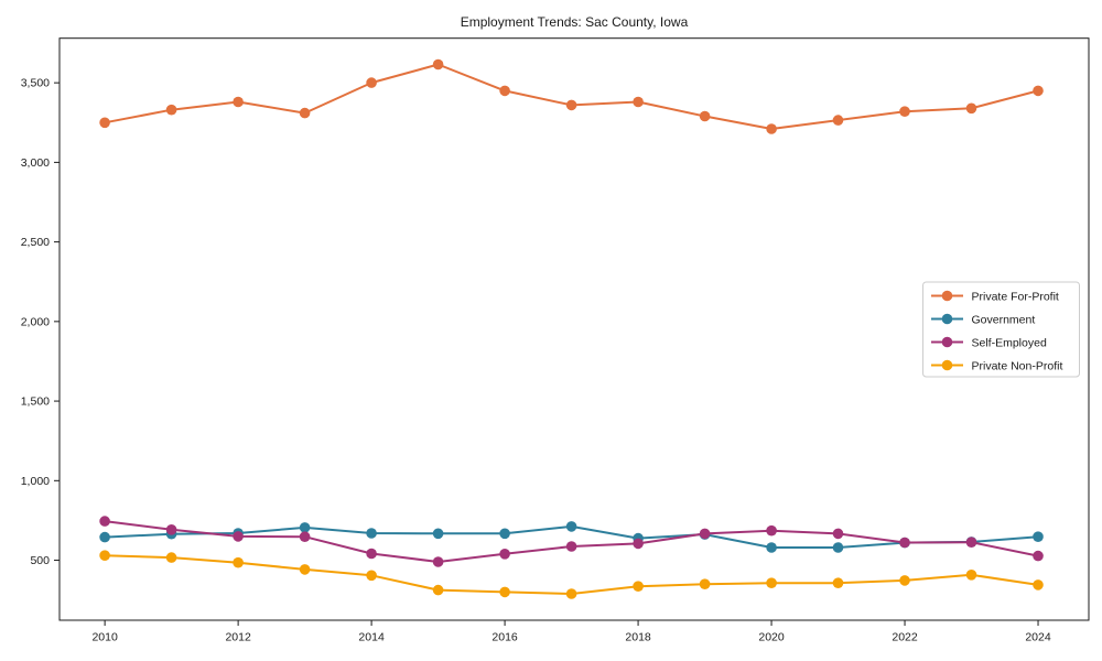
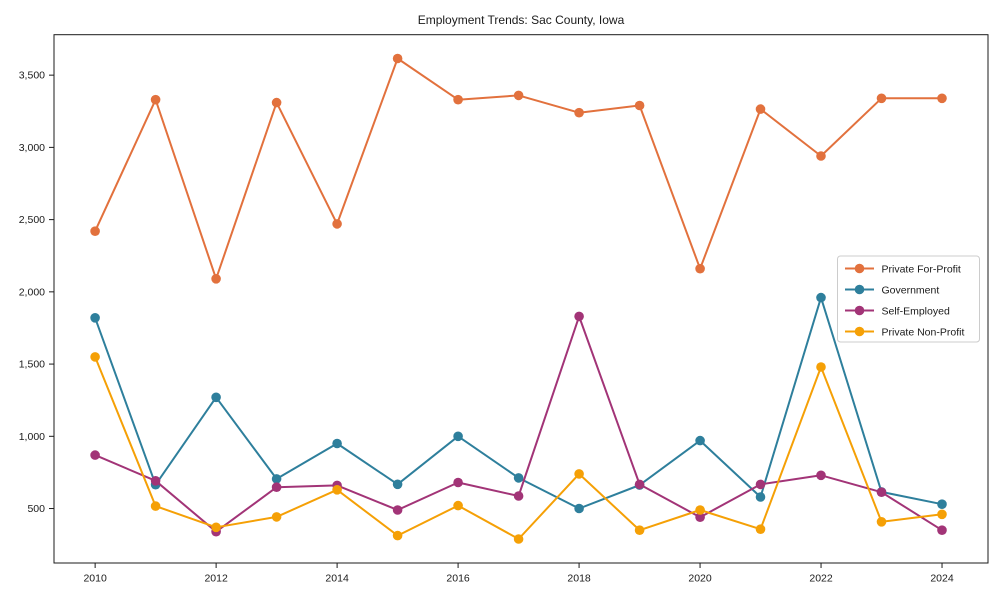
Private For-Profit/2010: 3250 -> 2420
Government/2010: 640 -> 1820
Self-Employed/2010: 740 -> 870
Private Non-Profit/2010: 530 -> 1550
Private For-Profit/2012: 3380 -> 2090
Government/2012: 670 -> 1270
Self-Employed/2012: 650 -> 340
Private Non-Profit/2012: 480 -> 370
Private For-Profit/2014: 3500 -> 2470
Government/2014: 670 -> 950
Self-Employed/2014: 540 -> 660
Private Non-Profit/2014: 400 -> 630
Private For-Profit/2016: 3450 -> 3330
Government/2016: 670 -> 1000
Self-Employed/2016: 540 -> 680
Private Non-Profit/2016: 300 -> 520
Private For-Profit/2018: 3380 -> 3240
Government/2018: 640 -> 500
Self-Employed/2018: 600 -> 1830
Private Non-Profit/2018: 340 -> 740
Private For-Profit/2020: 3210 -> 2160
Government/2020: 580 -> 970
Self-Employed/2020: 690 -> 440
Private Non-Profit/2020: 360 -> 490
Private For-Profit/2022: 3320 -> 2940
Government/2022: 610 -> 1960
Self-Employed/2022: 610 -> 730
Private Non-Profit/2022: 370 -> 1480
Private For-Profit/2024: 3450 -> 3340
Government/2024: 650 -> 530
Self-Employed/2024: 530 -> 350
Private Non-Profit/2024: 340 -> 460
